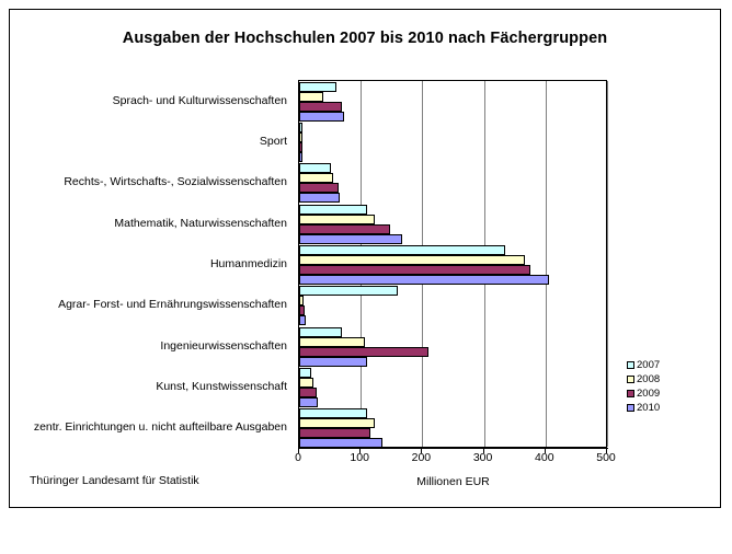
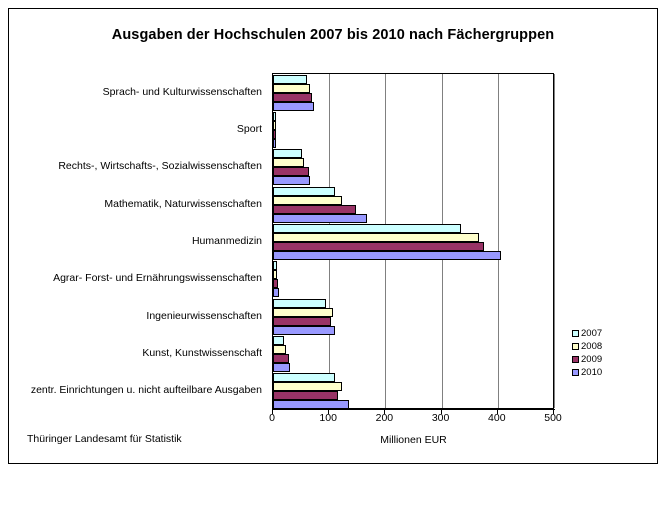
2008/Sprach- und Kulturwissenschaften: 40 -> 60
2007/Agrar- Forst- und Ernährungswissenschaften: 160 -> 10
2007/Ingenieurwissenschaften: 70 -> 100
2009/Ingenieurwissenschaften: 210 -> 100
